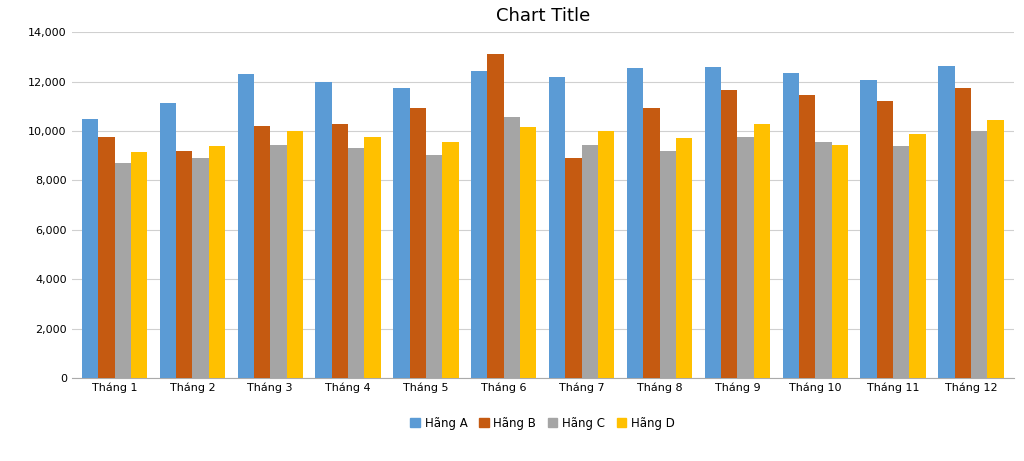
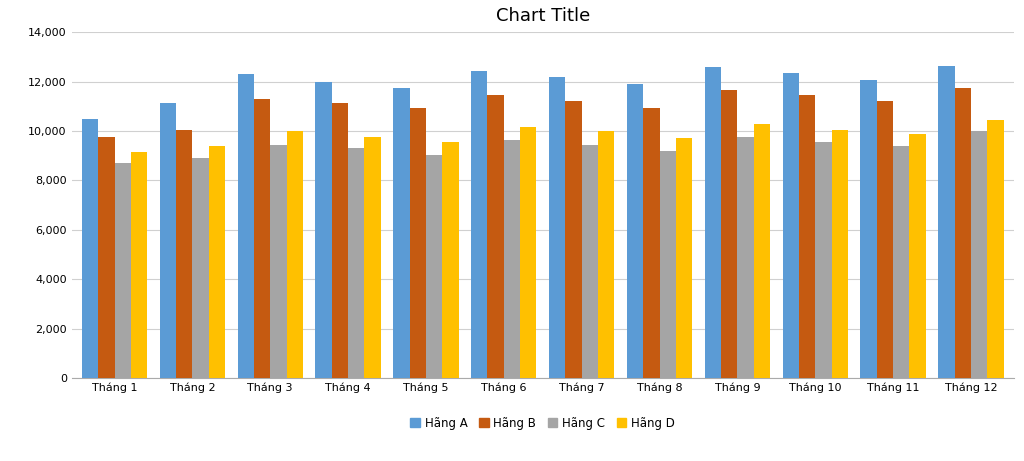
Hãng B/Tháng 2: 9,200 -> 10,050
Hãng B/Tháng 3: 10,200 -> 11,300
Hãng B/Tháng 4: 10,300 -> 11,150
Hãng B/Tháng 6: 13,100 -> 11,450
Hãng C/Tháng 6: 10,550 -> 9,650
Hãng B/Tháng 7: 8,900 -> 11,200
Hãng A/Tháng 8: 12,550 -> 11,900
Hãng D/Tháng 10: 9,450 -> 10,050
